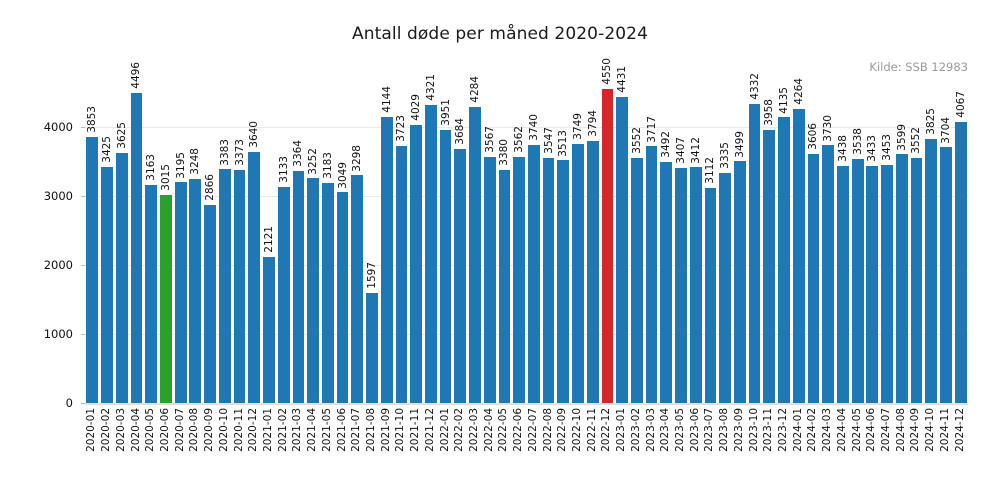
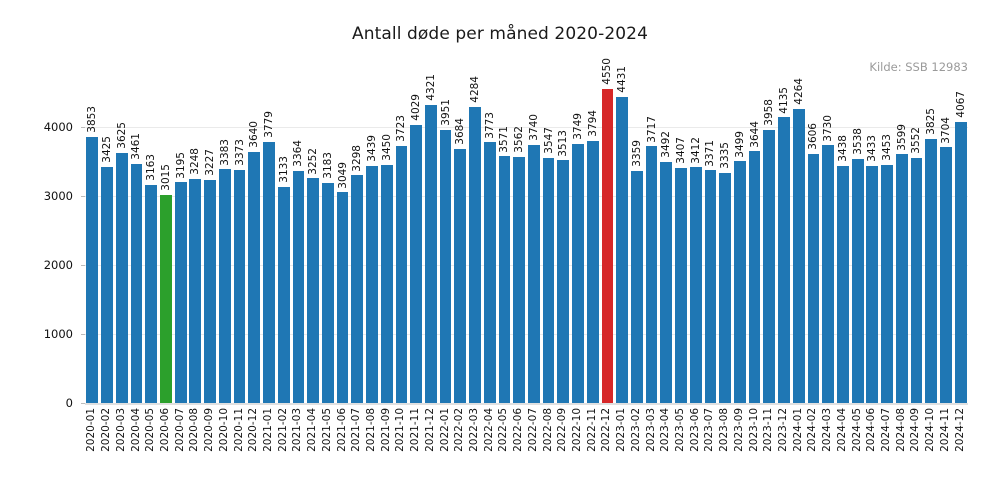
2020-04: 4496 -> 3461
2020-09: 2866 -> 3227
2021-01: 2121 -> 3779
2021-08: 1597 -> 3439
2021-09: 4144 -> 3450
2022-04: 3567 -> 3773
2022-05: 3380 -> 3571
2023-02: 3552 -> 3359
2023-07: 3112 -> 3371
2023-10: 4332 -> 3644
